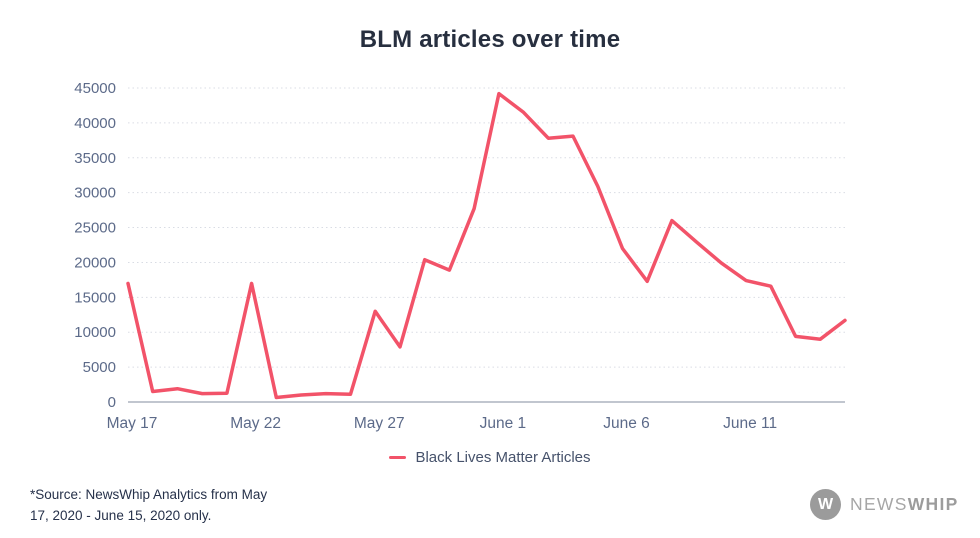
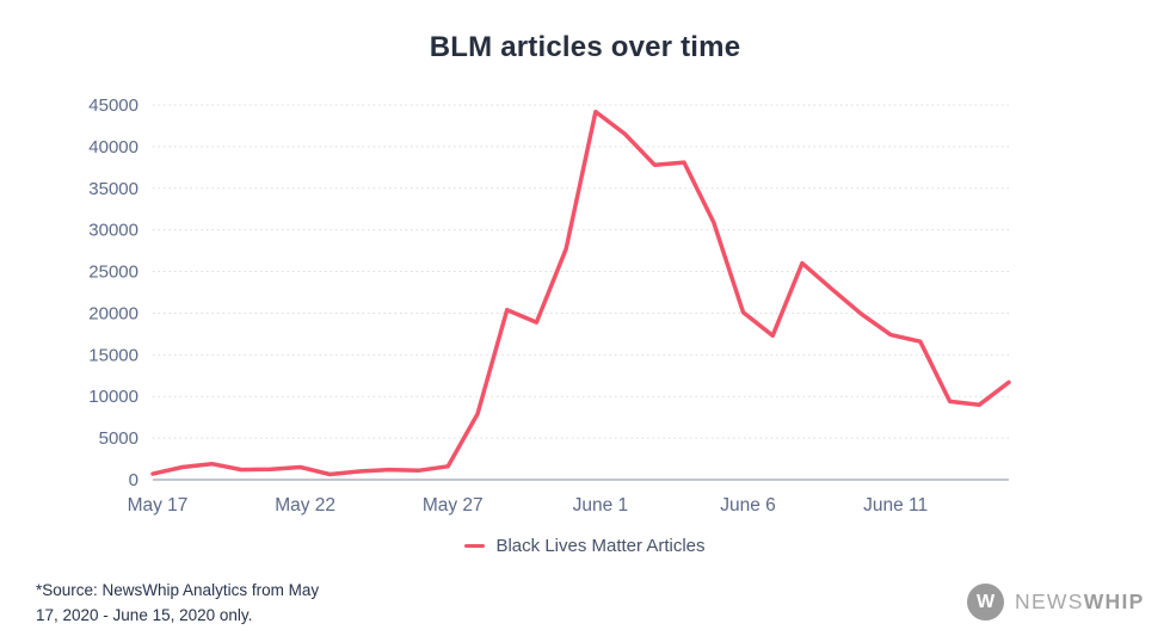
May 17: 17000 -> 1000
May 22: 17000 -> 2000
May 27: 13000 -> 2000
June 6: 22000 -> 20000
